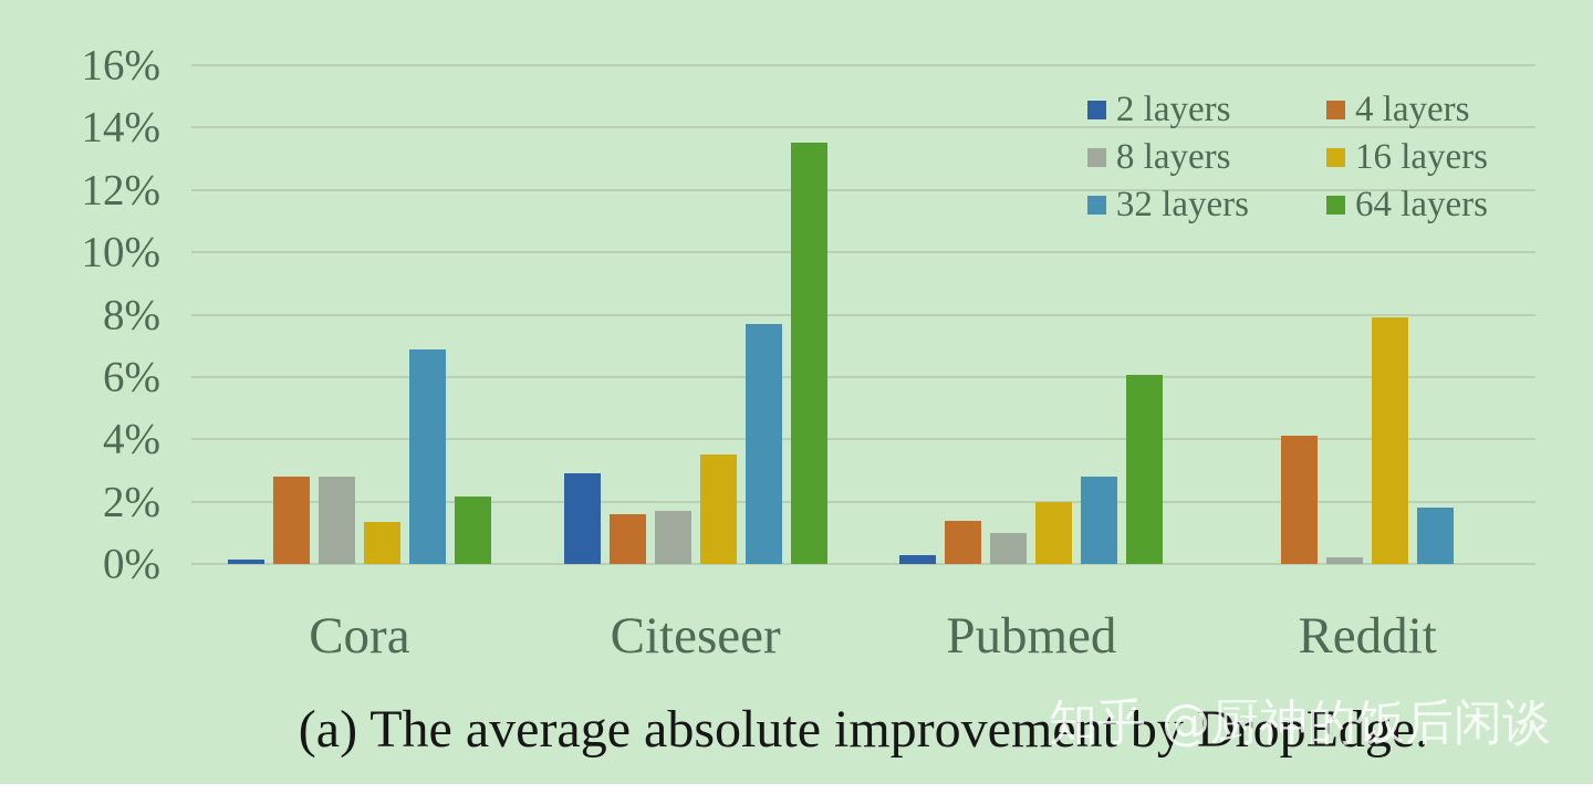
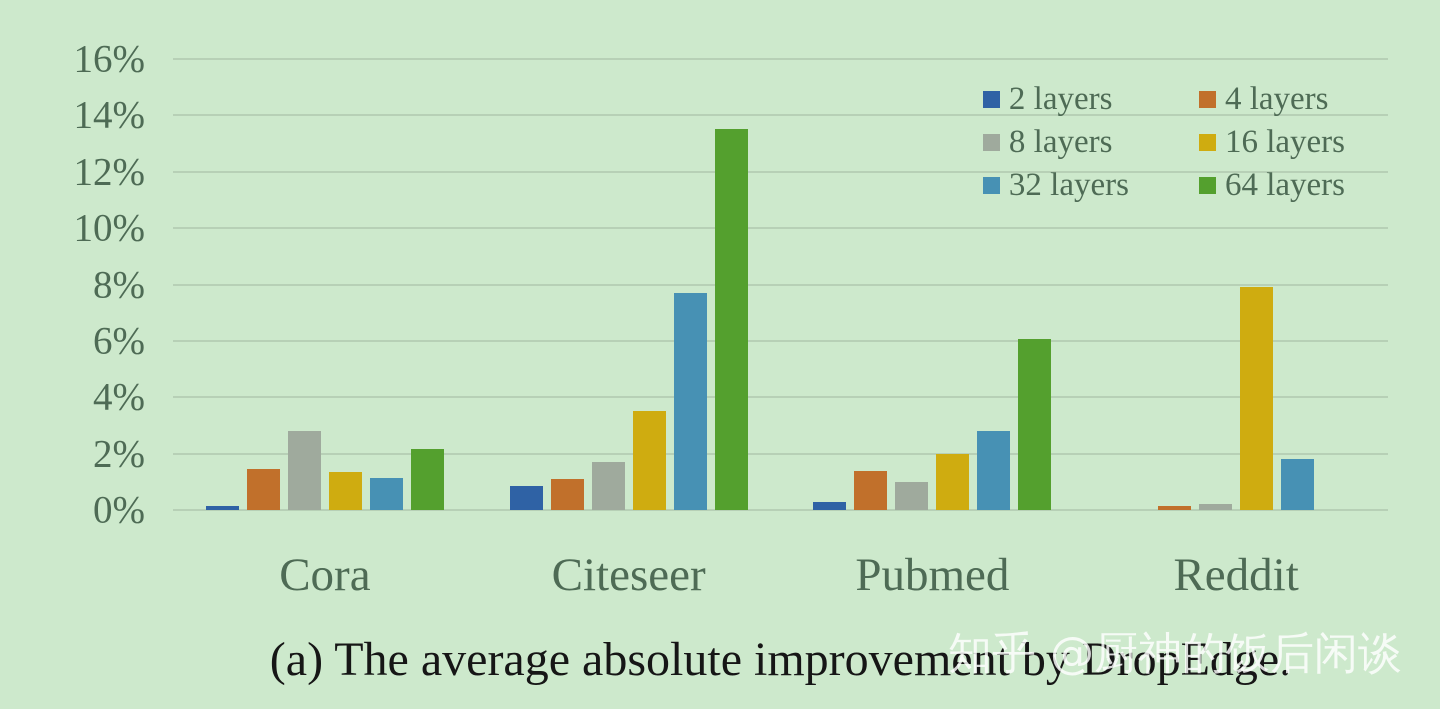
4 layers/Cora: 2.8% -> 1.4%
32 layers/Cora: 6.9% -> 1.1%
2 layers/Citeseer: 2.9% -> 0.8%
4 layers/Citeseer: 1.6% -> 1.1%
4 layers/Reddit: 4.1% -> 0.1%
